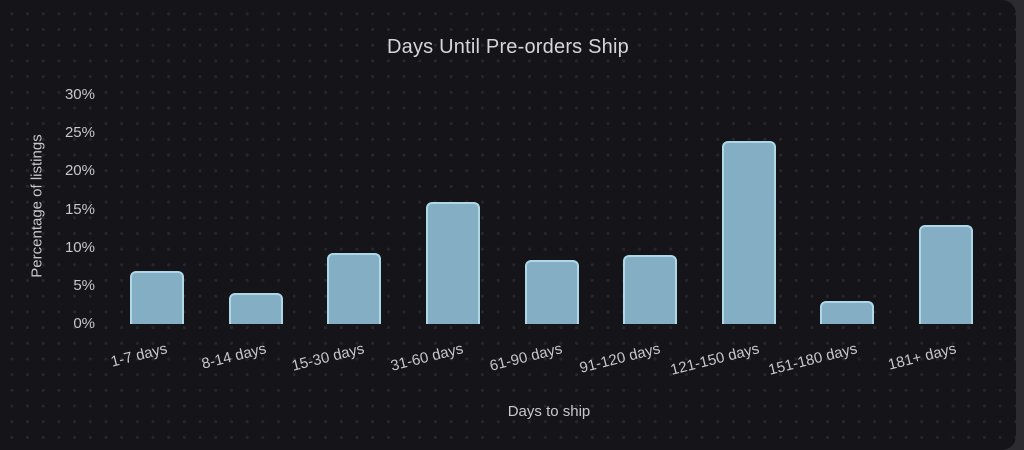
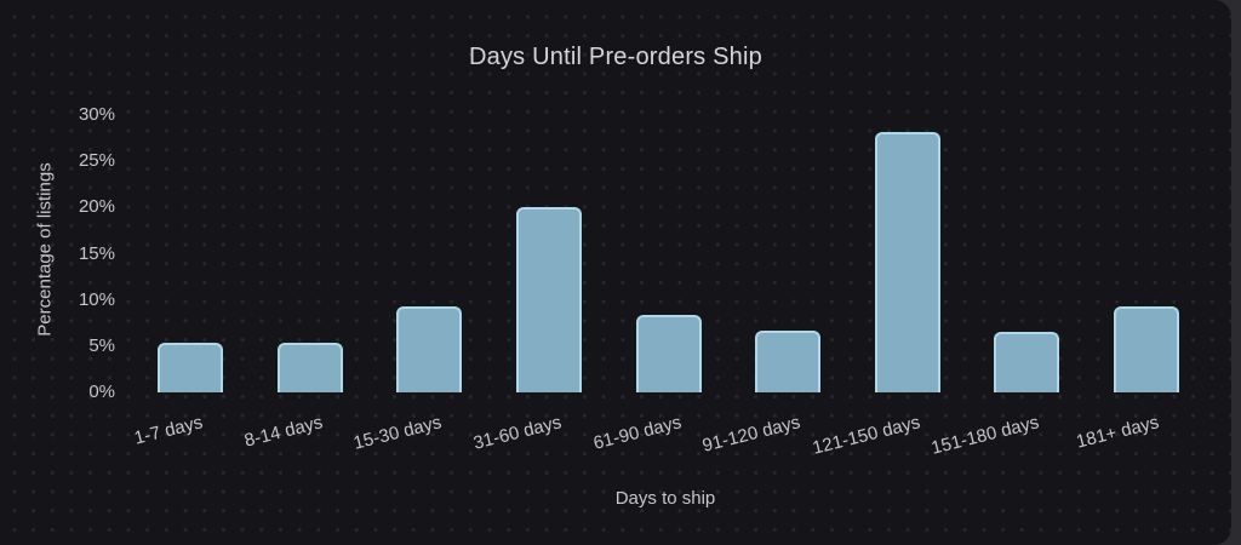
1-7 days: 7% -> 5%
8-14 days: 4% -> 5%
31-60 days: 16% -> 20%
91-120 days: 9% -> 7%
121-150 days: 24% -> 28%
151-180 days: 3% -> 7%
181+ days: 13% -> 9%
